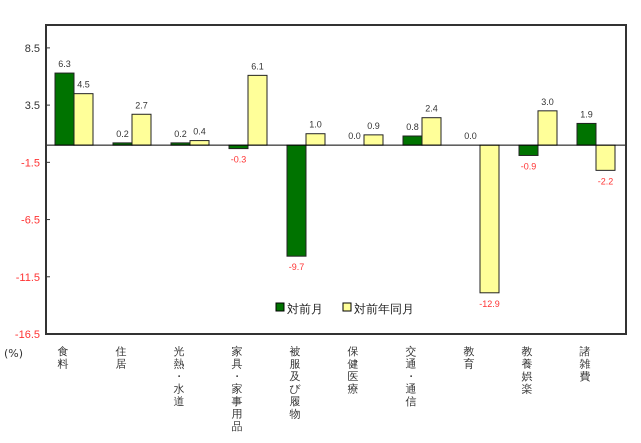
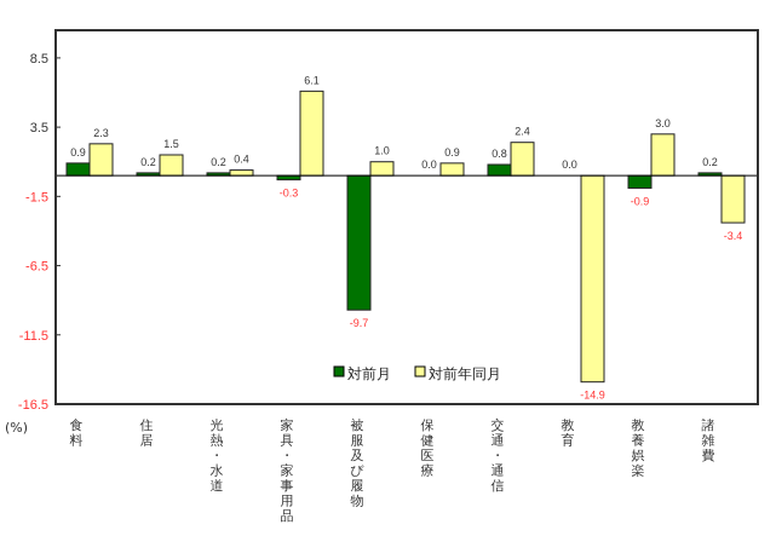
対前月/食料: 6.3 -> 0.9
対前年同月/食料: 4.5 -> 2.3
対前年同月/住居: 2.7 -> 1.5
対前年同月/教育: -12.9 -> -14.9
対前月/諸雑費: 1.9 -> 0.2
対前年同月/諸雑費: -2.2 -> -3.4
